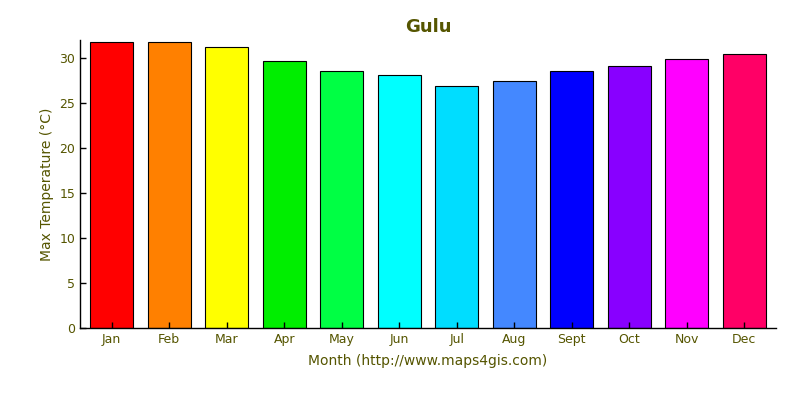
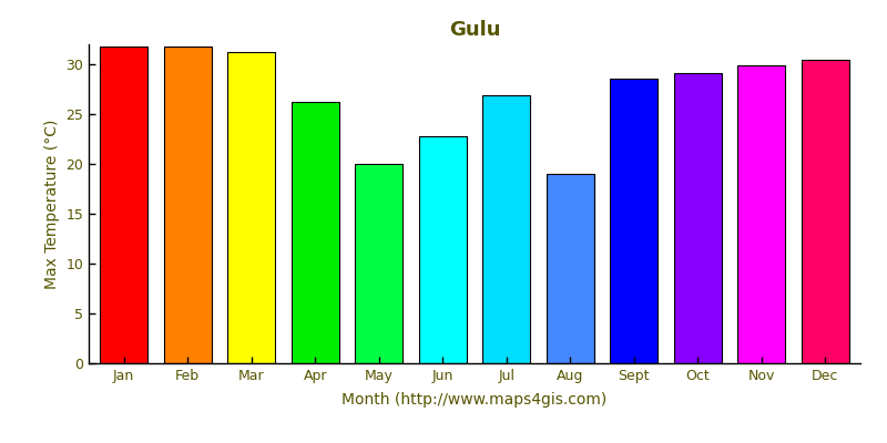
Apr: 29.7 -> 26.2
May: 28.6 -> 20.0
Jun: 28.1 -> 22.8
Aug: 27.4 -> 19.0
